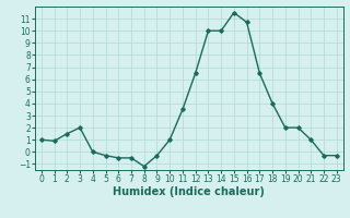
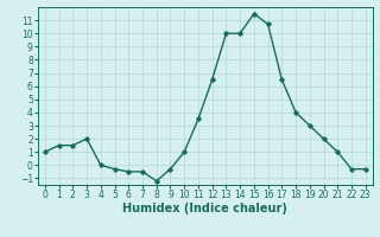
1: 0.9 -> 1.5
19: 2.0 -> 3.0
